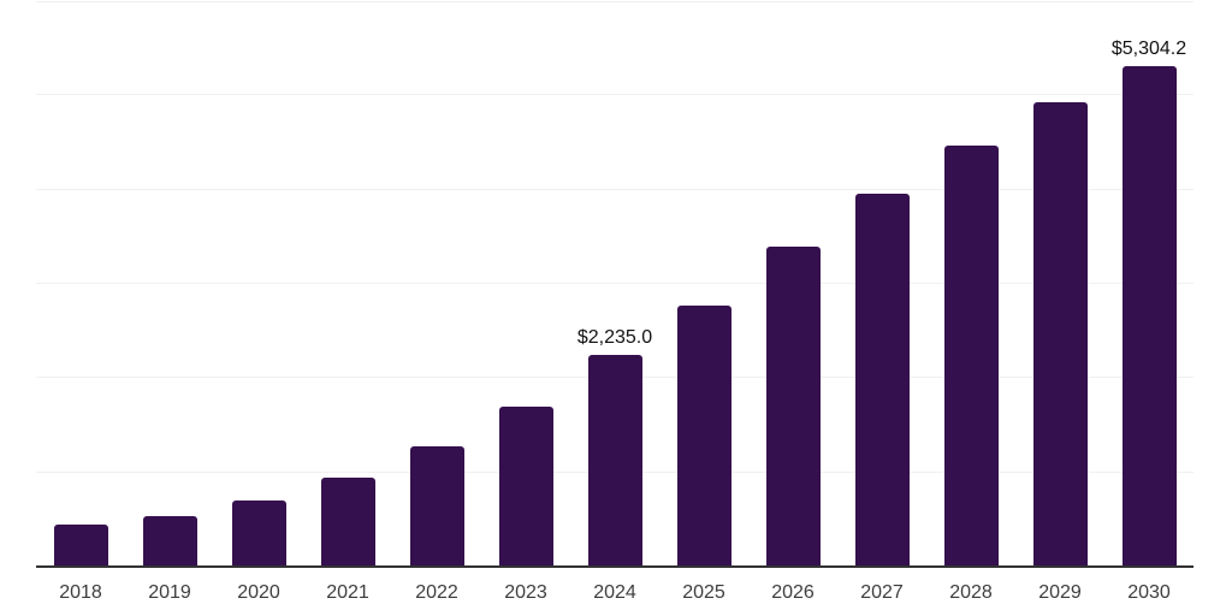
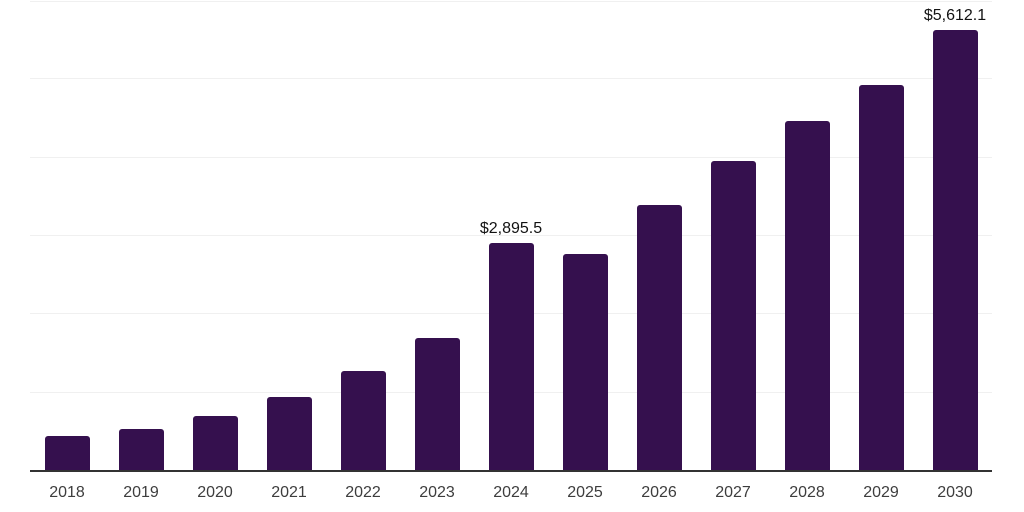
2024: $2,235.0 -> $2,895.5
2030: $5,304.2 -> $5,612.1
